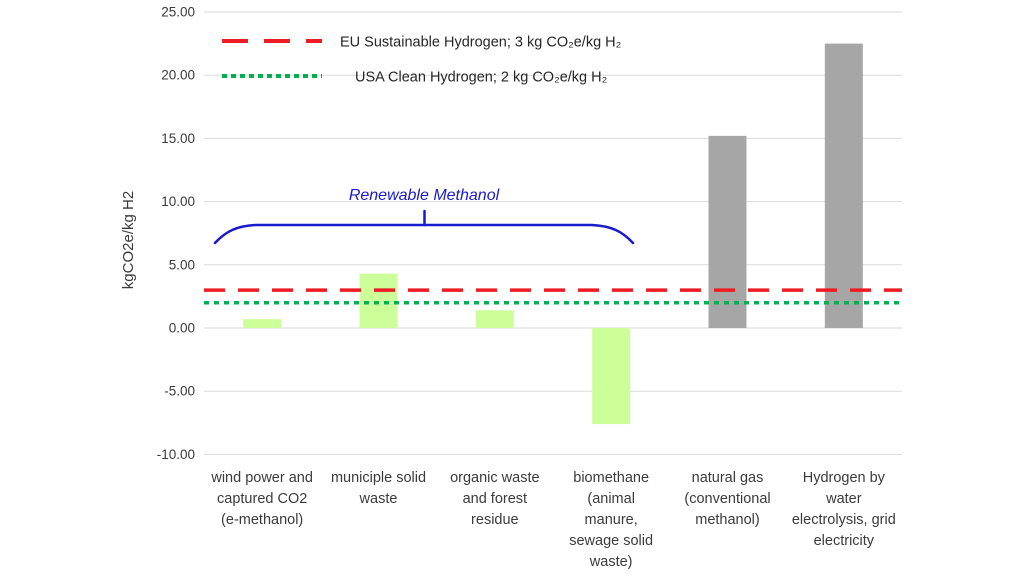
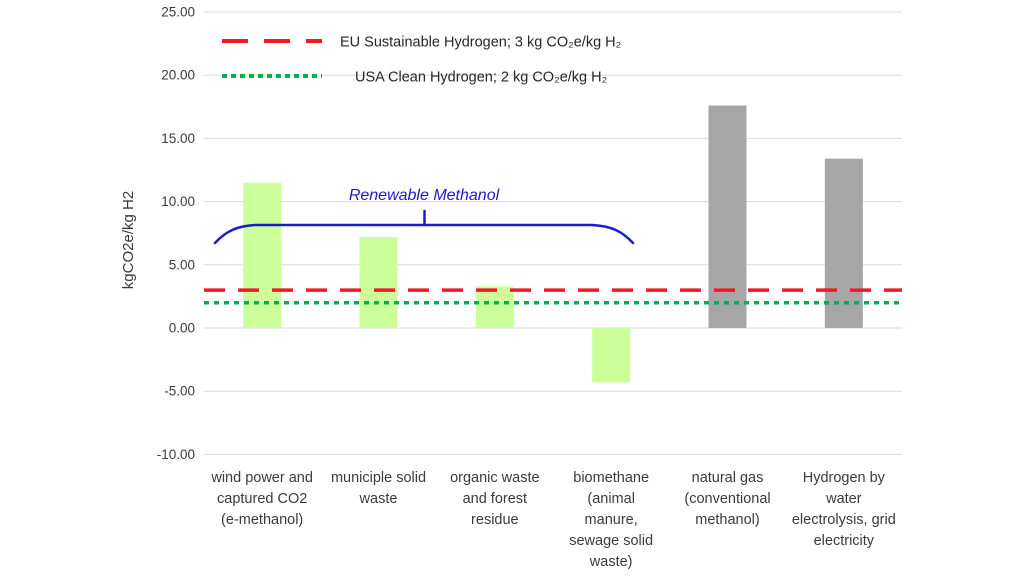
wind power and captured CO2 (e-methanol): 0.7 -> 11.5
municiple solid waste: 4.3 -> 7.2
organic waste and forest residue: 1.4 -> 3.3
biomethane (animal manure, sewage solid waste): -7.6 -> -4.3
natural gas (conventional methanol): 15.2 -> 17.6
Hydrogen by water electrolysis, grid electricity: 22.5 -> 13.4
